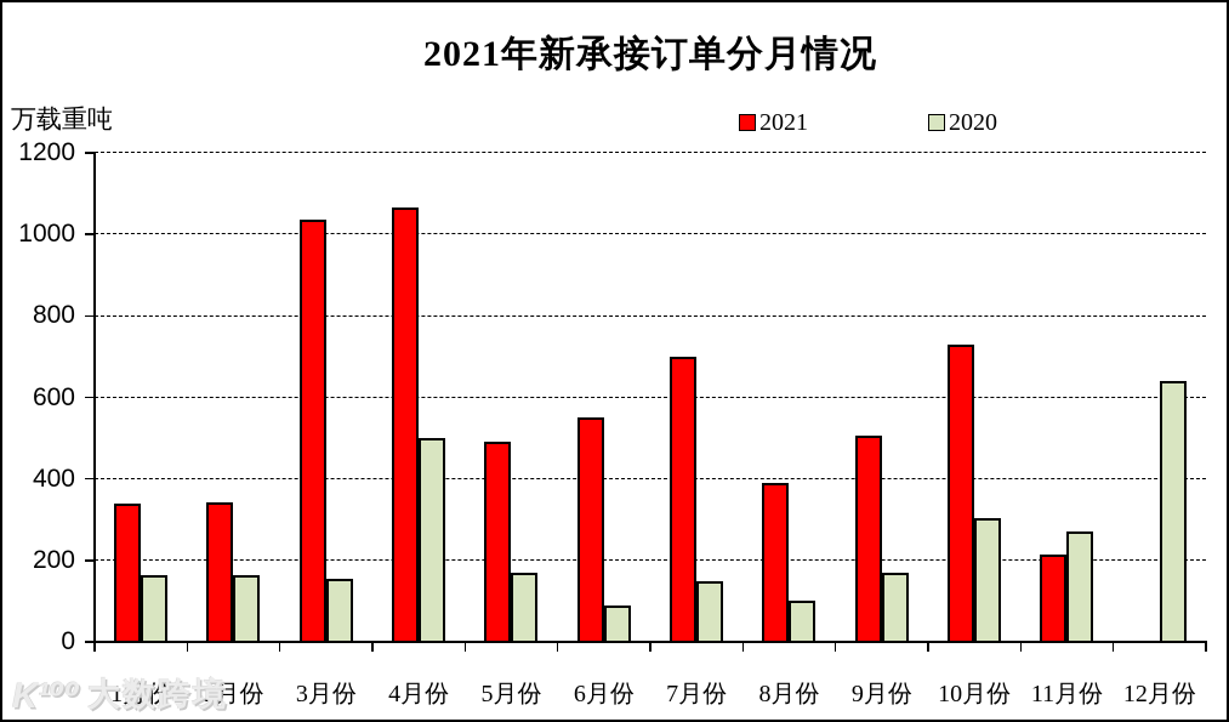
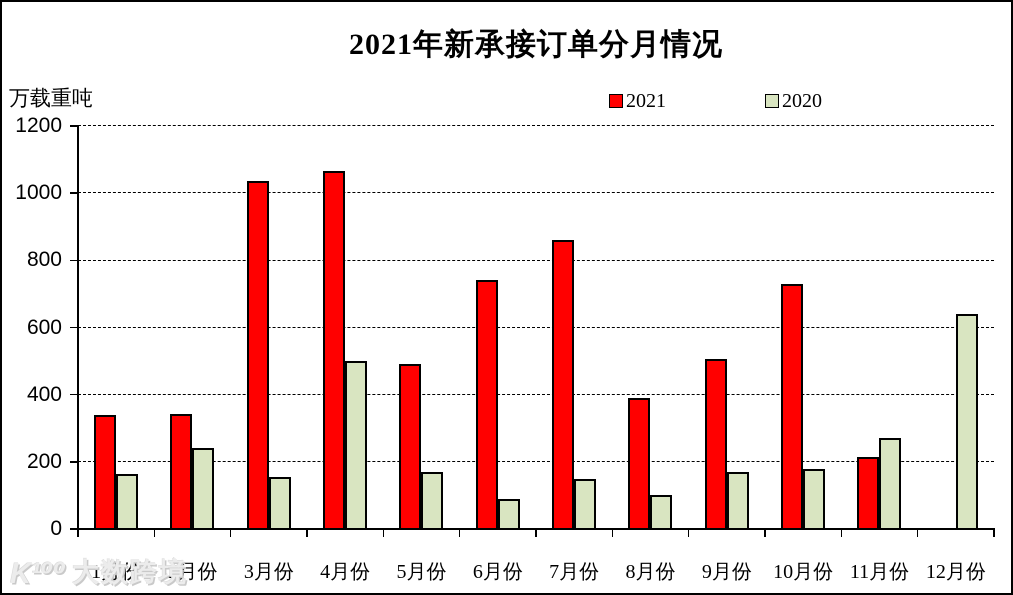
2020/2月份: 160 -> 240
2021/6月份: 550 -> 740
2021/7月份: 700 -> 860
2020/10月份: 300 -> 180
